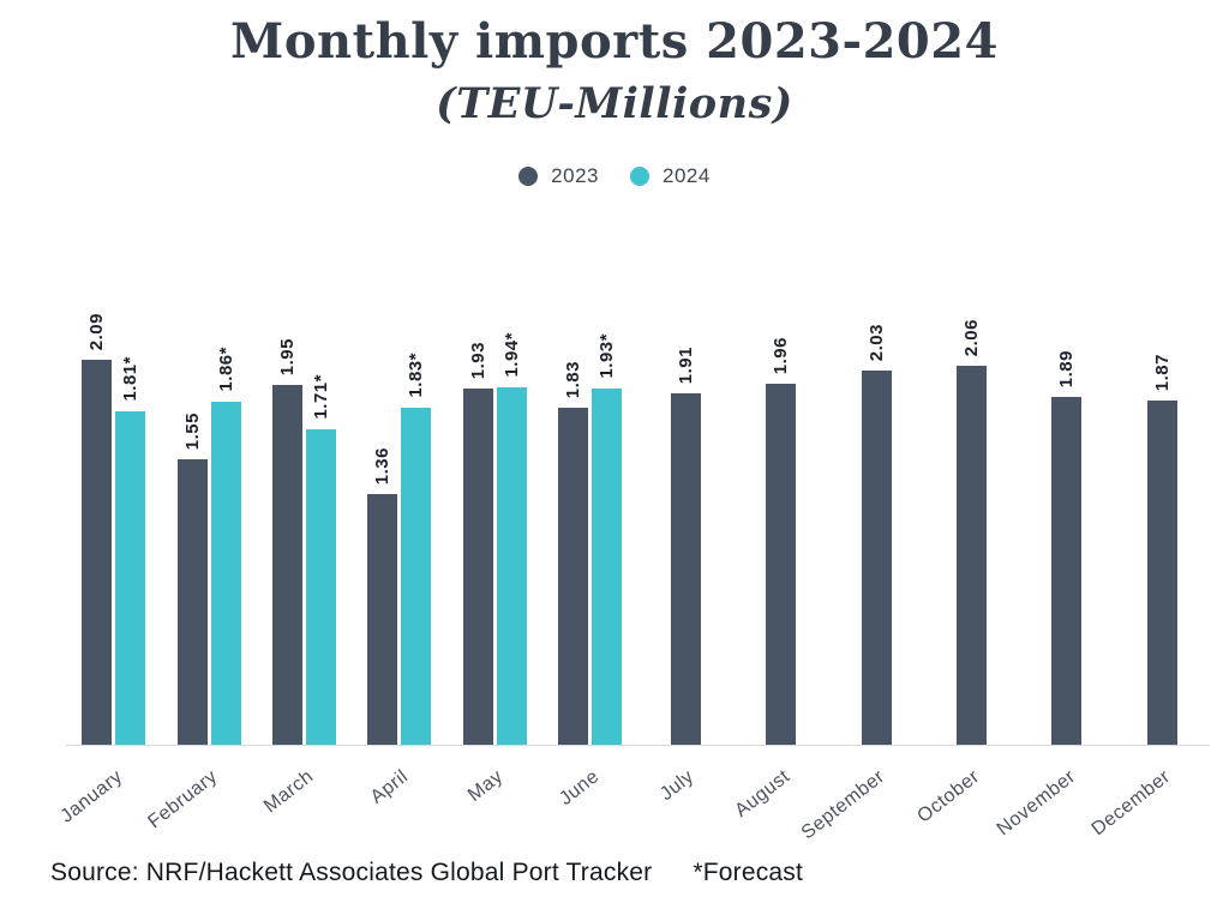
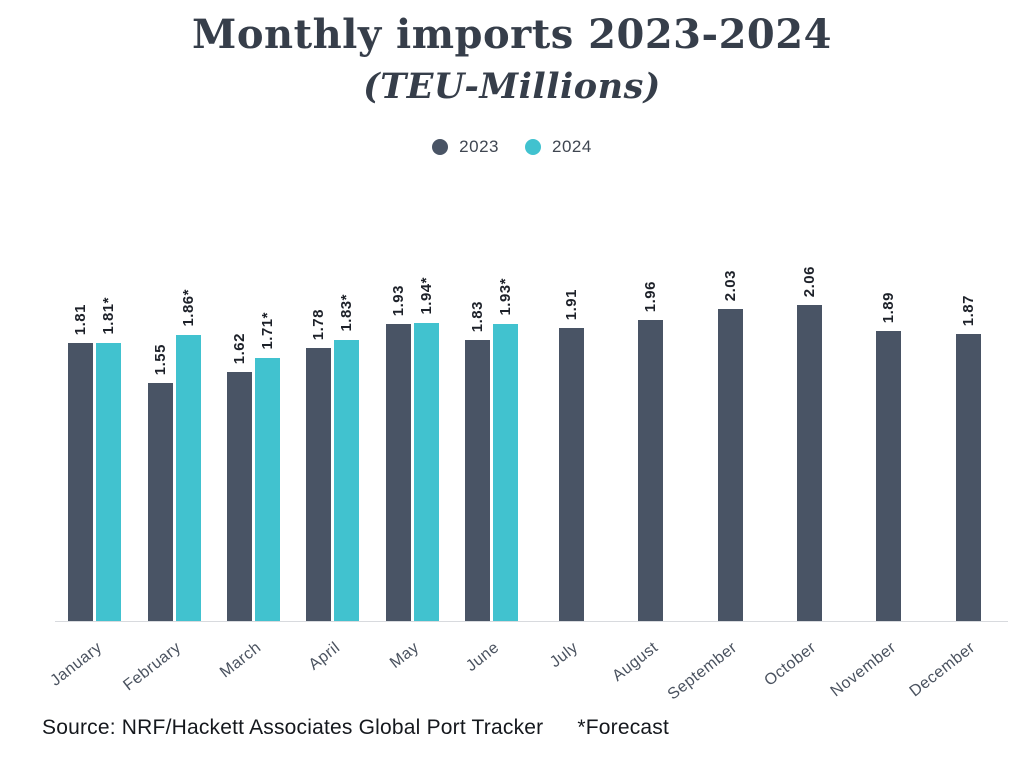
2023/January: 2.09 -> 1.81
2023/March: 1.95 -> 1.62
2023/April: 1.36 -> 1.78
